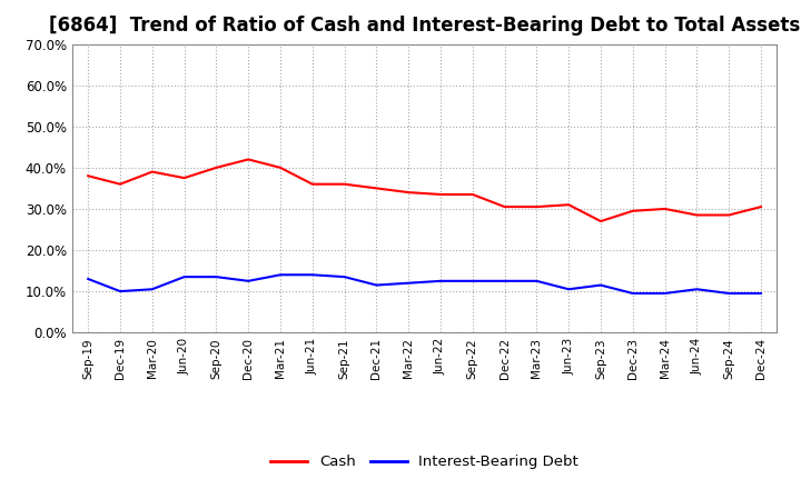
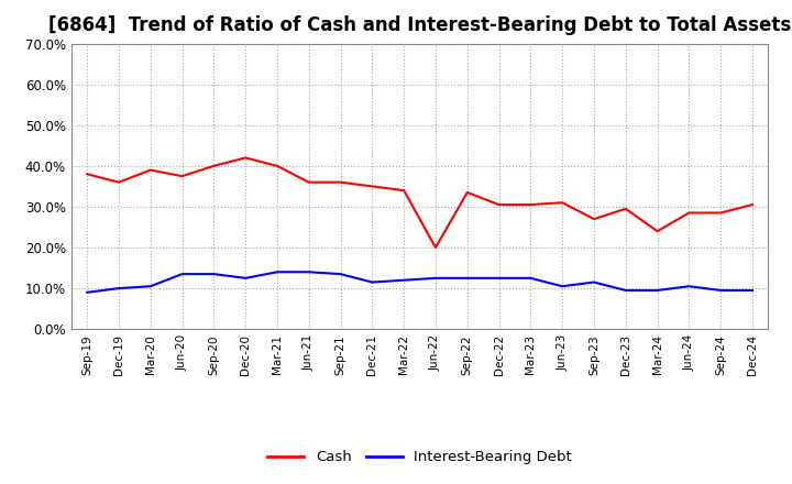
Interest-Bearing Debt/Sep-19: 13.0% -> 9.0%
Cash/Jun-22: 33.5% -> 20.0%
Cash/Mar-24: 30.0% -> 24.0%
